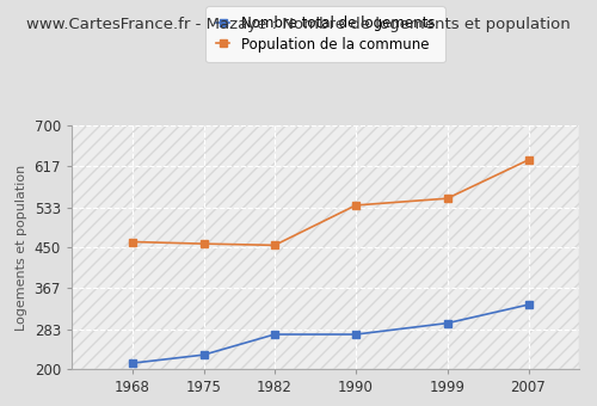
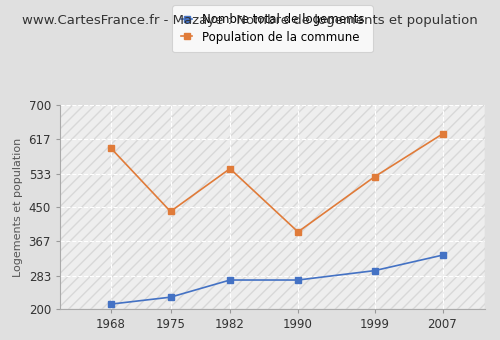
Population de la commune/1968: 462 -> 595
Population de la commune/1975: 458 -> 440
Population de la commune/1982: 455 -> 545
Population de la commune/1990: 537 -> 390
Population de la commune/1999: 551 -> 525
